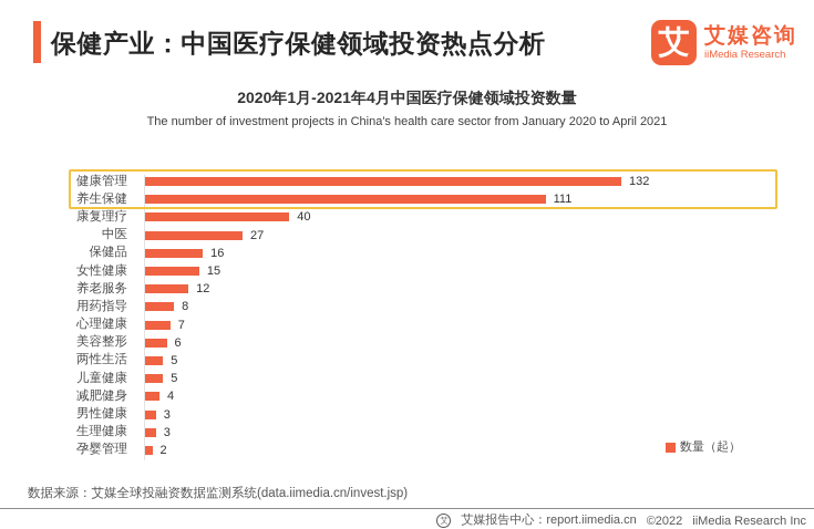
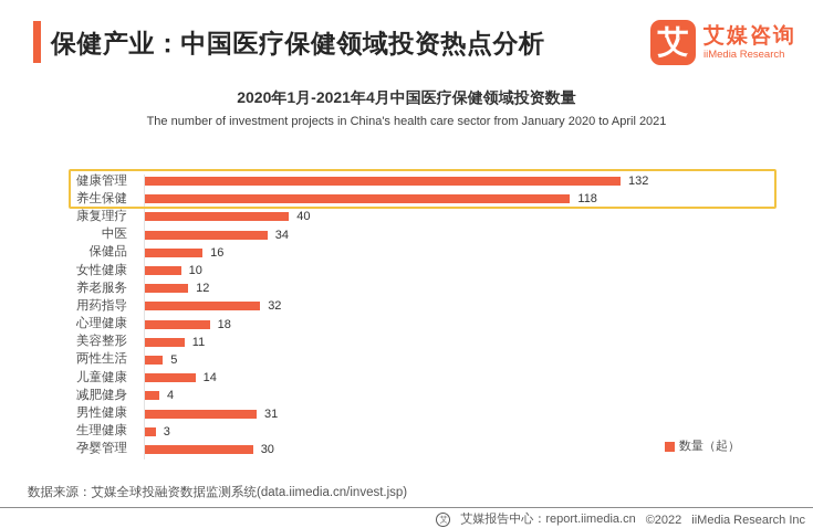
养生保健: 111 -> 118
中医: 27 -> 34
女性健康: 15 -> 10
用药指导: 8 -> 32
心理健康: 7 -> 18
美容整形: 6 -> 11
儿童健康: 5 -> 14
男性健康: 3 -> 31
孕婴管理: 2 -> 30
